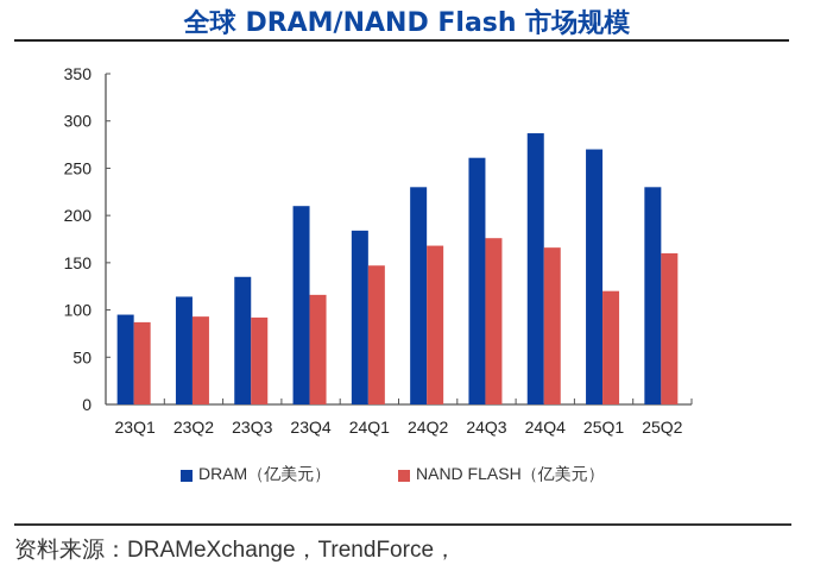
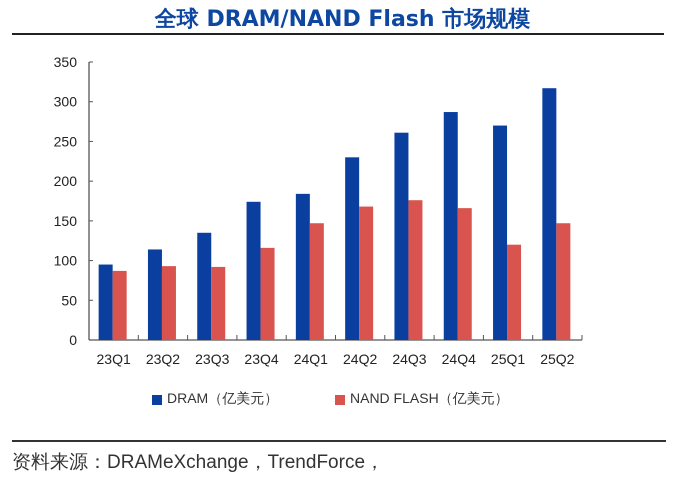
DRAM（亿美元）/23Q4: 210 -> 170
DRAM（亿美元）/25Q2: 230 -> 320
NAND FLASH（亿美元）/25Q2: 160 -> 150
